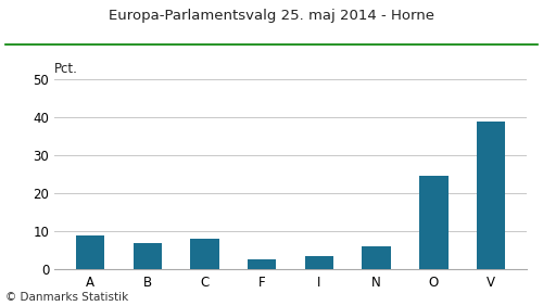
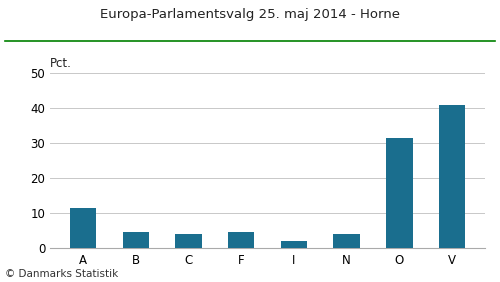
A: 9.0 -> 11.5
B: 7.0 -> 4.5
C: 8.0 -> 4.0
F: 2.5 -> 4.5
I: 3.5 -> 2.0
N: 6.0 -> 4.0
O: 24.5 -> 31.5
V: 39.0 -> 41.0
